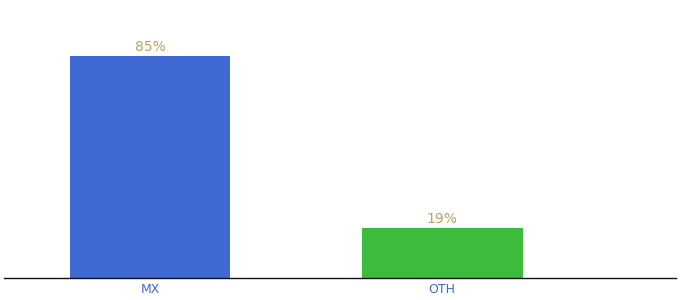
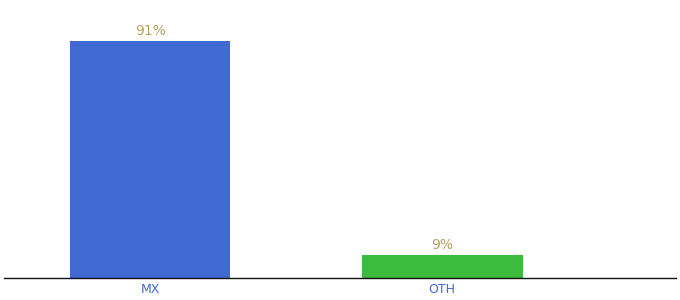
MX: 85% -> 91%
OTH: 19% -> 9%
